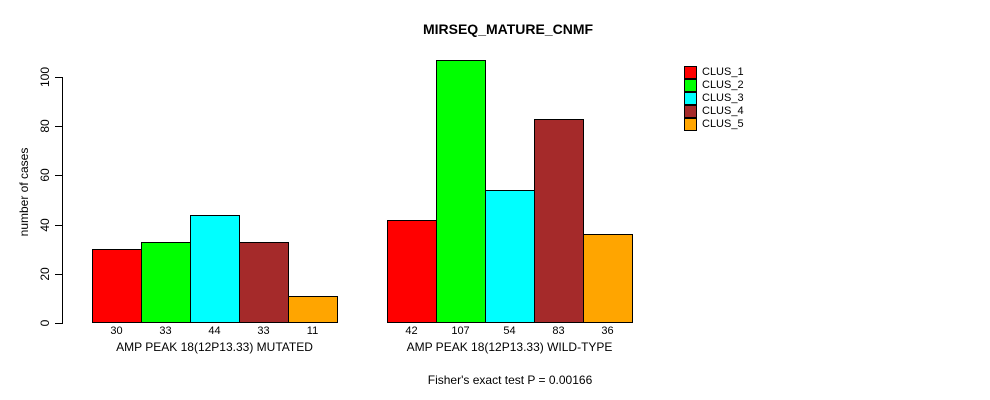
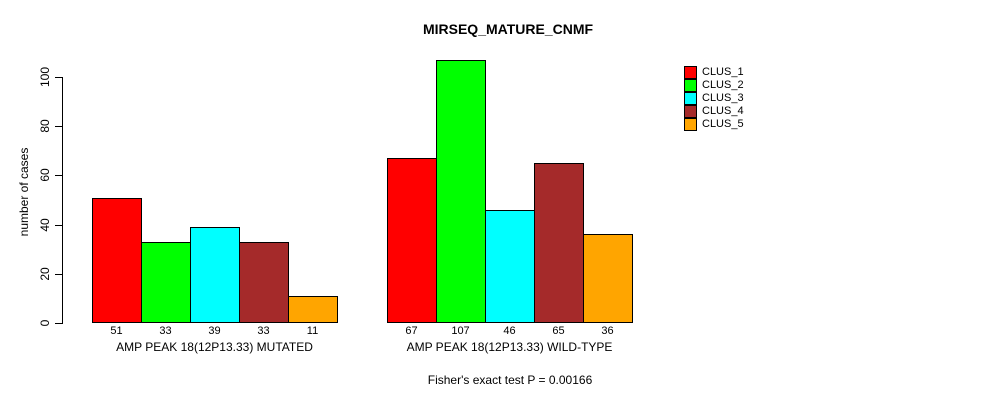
CLUS_1/AMP PEAK 18(12P13.33) MUTATED: 30 -> 51
CLUS_3/AMP PEAK 18(12P13.33) MUTATED: 44 -> 39
CLUS_1/AMP PEAK 18(12P13.33) WILD-TYPE: 42 -> 67
CLUS_3/AMP PEAK 18(12P13.33) WILD-TYPE: 54 -> 46
CLUS_4/AMP PEAK 18(12P13.33) WILD-TYPE: 83 -> 65
